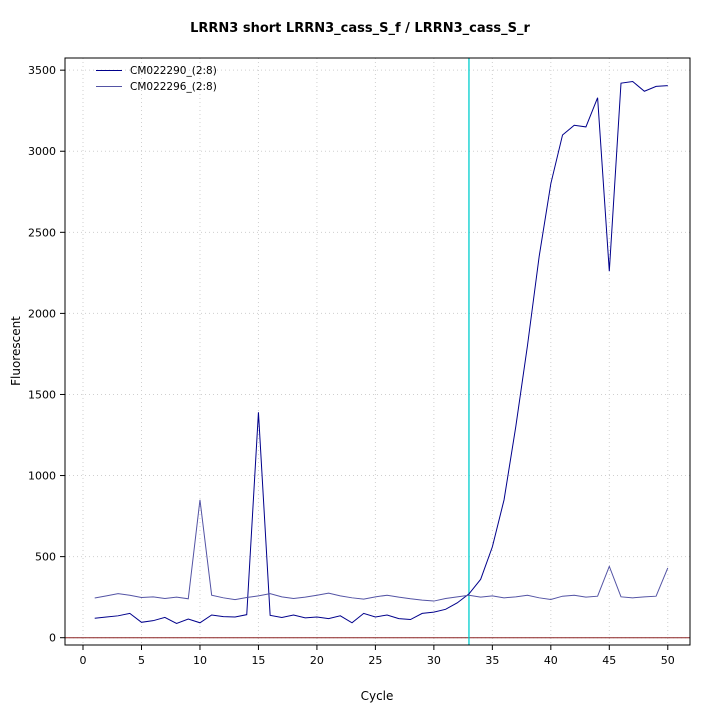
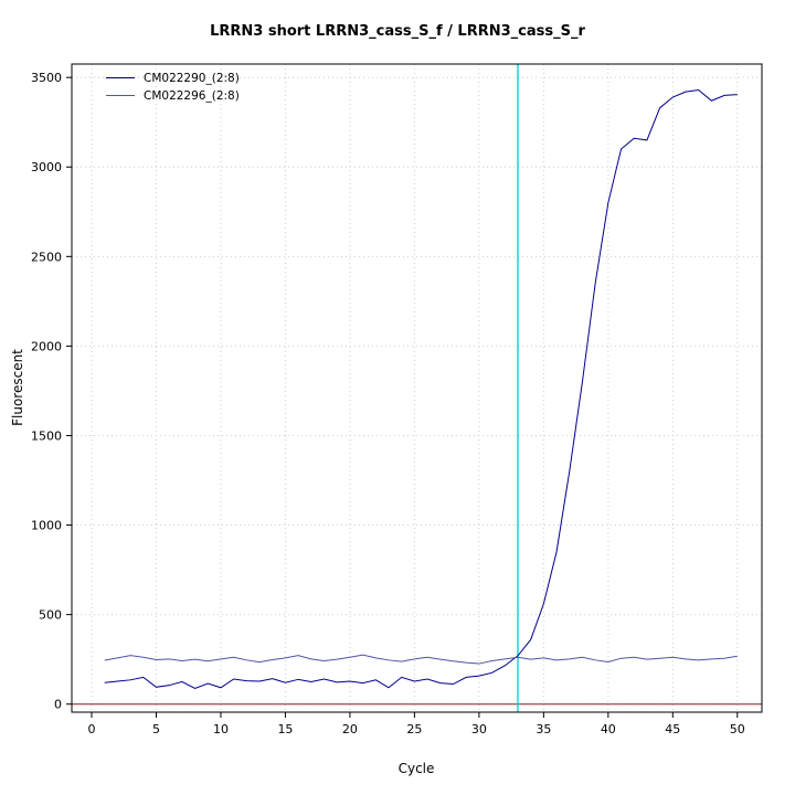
CM022296_(2:8)/10: 850 -> 250
CM022290_(2:8)/15: 1390 -> 120
CM022290_(2:8)/45: 2260 -> 3390
CM022296_(2:8)/45: 440 -> 260
CM022296_(2:8)/50: 430 -> 270
